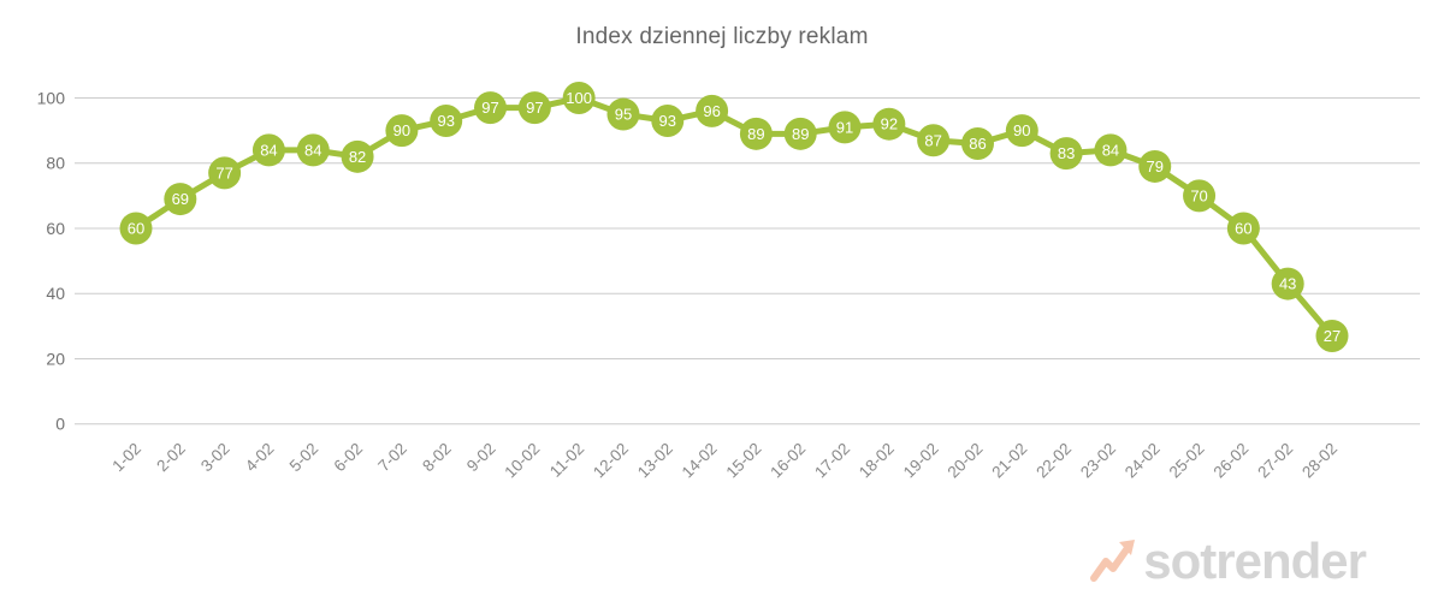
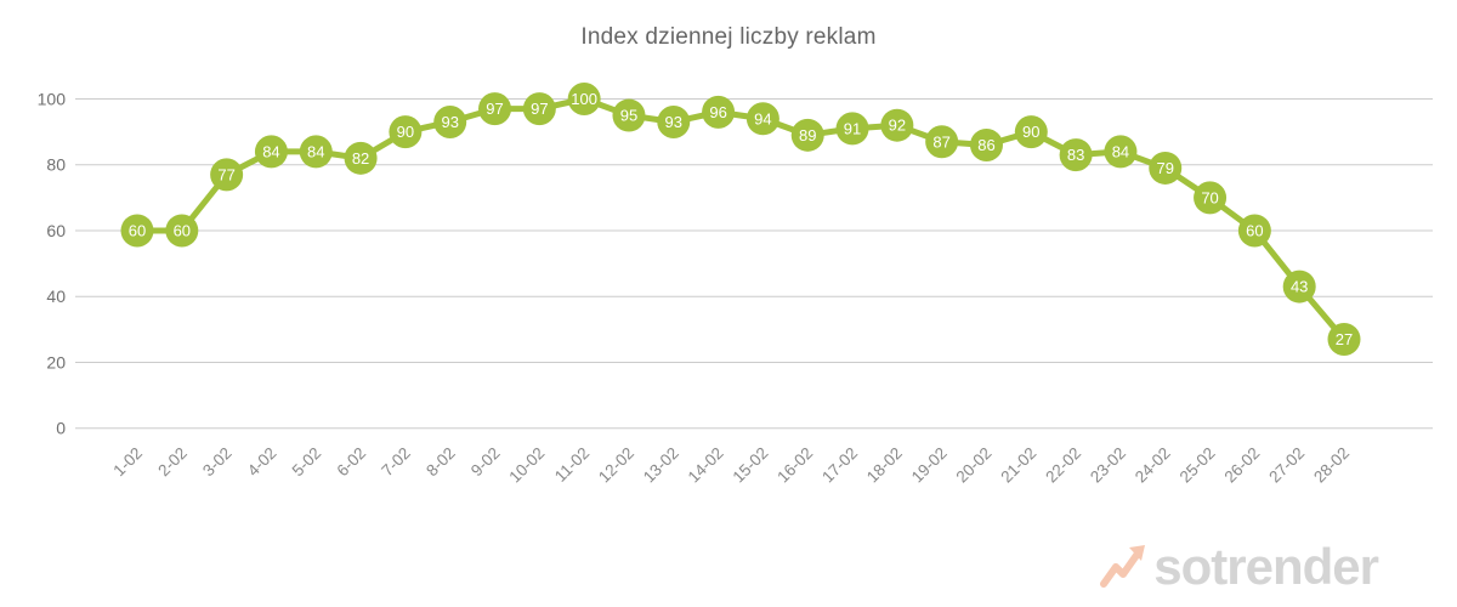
2-02: 69 -> 60
15-02: 89 -> 94
